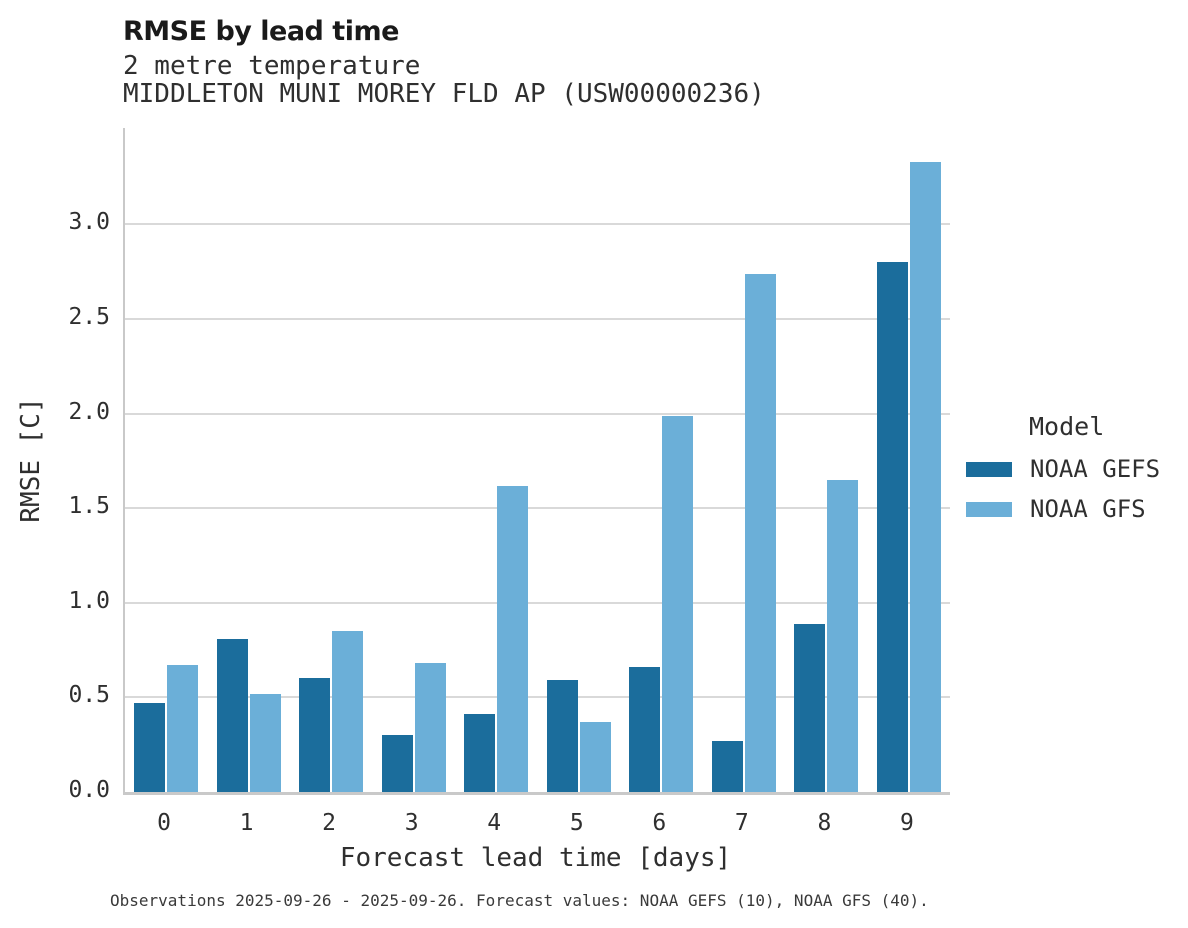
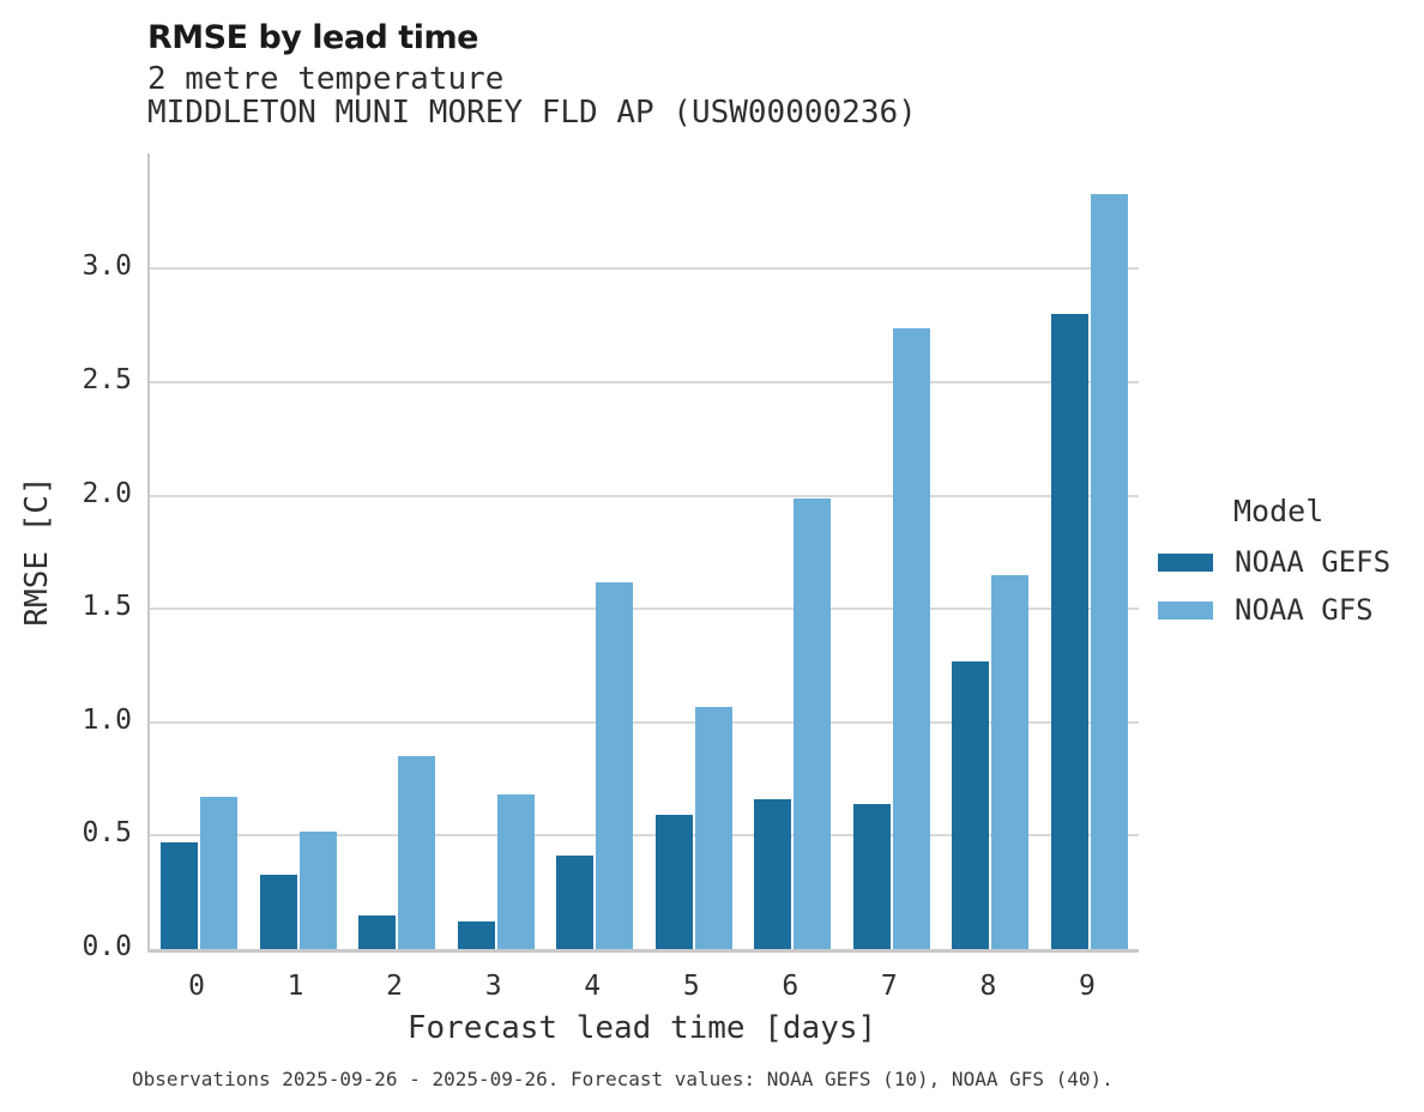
NOAA GEFS/1: 0.81 -> 0.33
NOAA GEFS/2: 0.60 -> 0.15
NOAA GEFS/3: 0.30 -> 0.12
NOAA GFS/5: 0.37 -> 1.07
NOAA GEFS/7: 0.27 -> 0.64
NOAA GEFS/8: 0.89 -> 1.27
